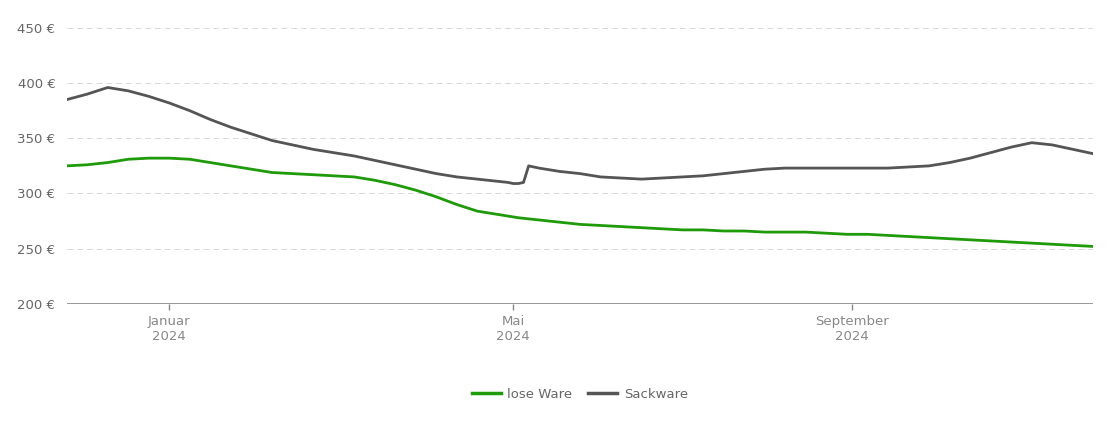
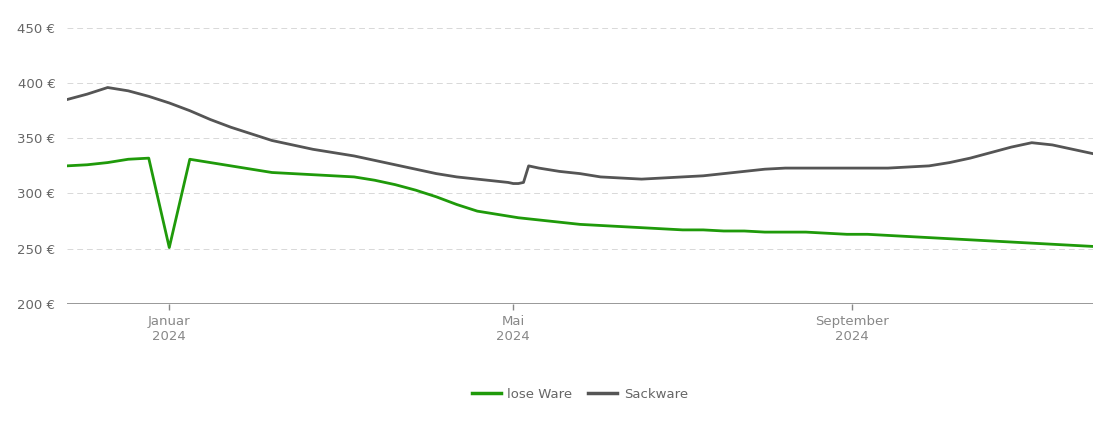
lose Ware/Januar 2024: 332 € -> 251 €
